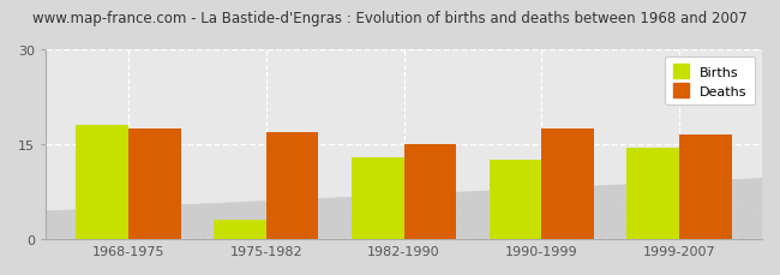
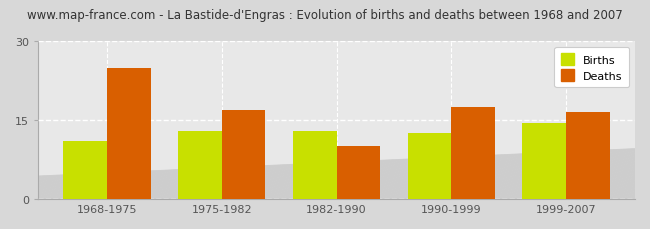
Births/1968-1975: 18.0 -> 11.0
Deaths/1968-1975: 17.5 -> 24.8
Births/1975-1982: 3.0 -> 13.0
Deaths/1982-1990: 15.0 -> 10.0
